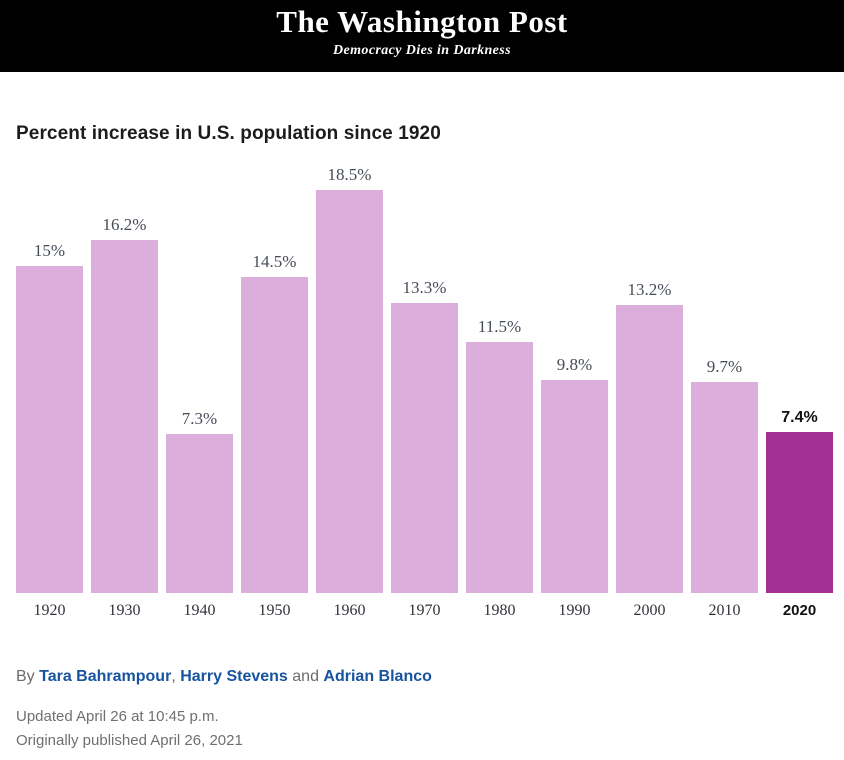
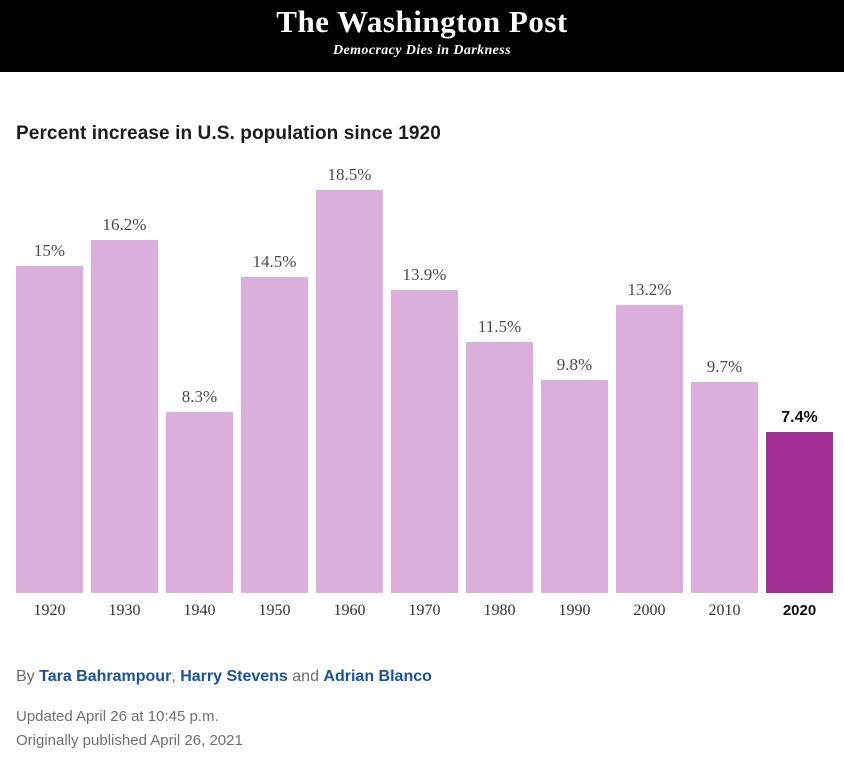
1940: 7.3% -> 8.3%
1970: 13.3% -> 13.9%
